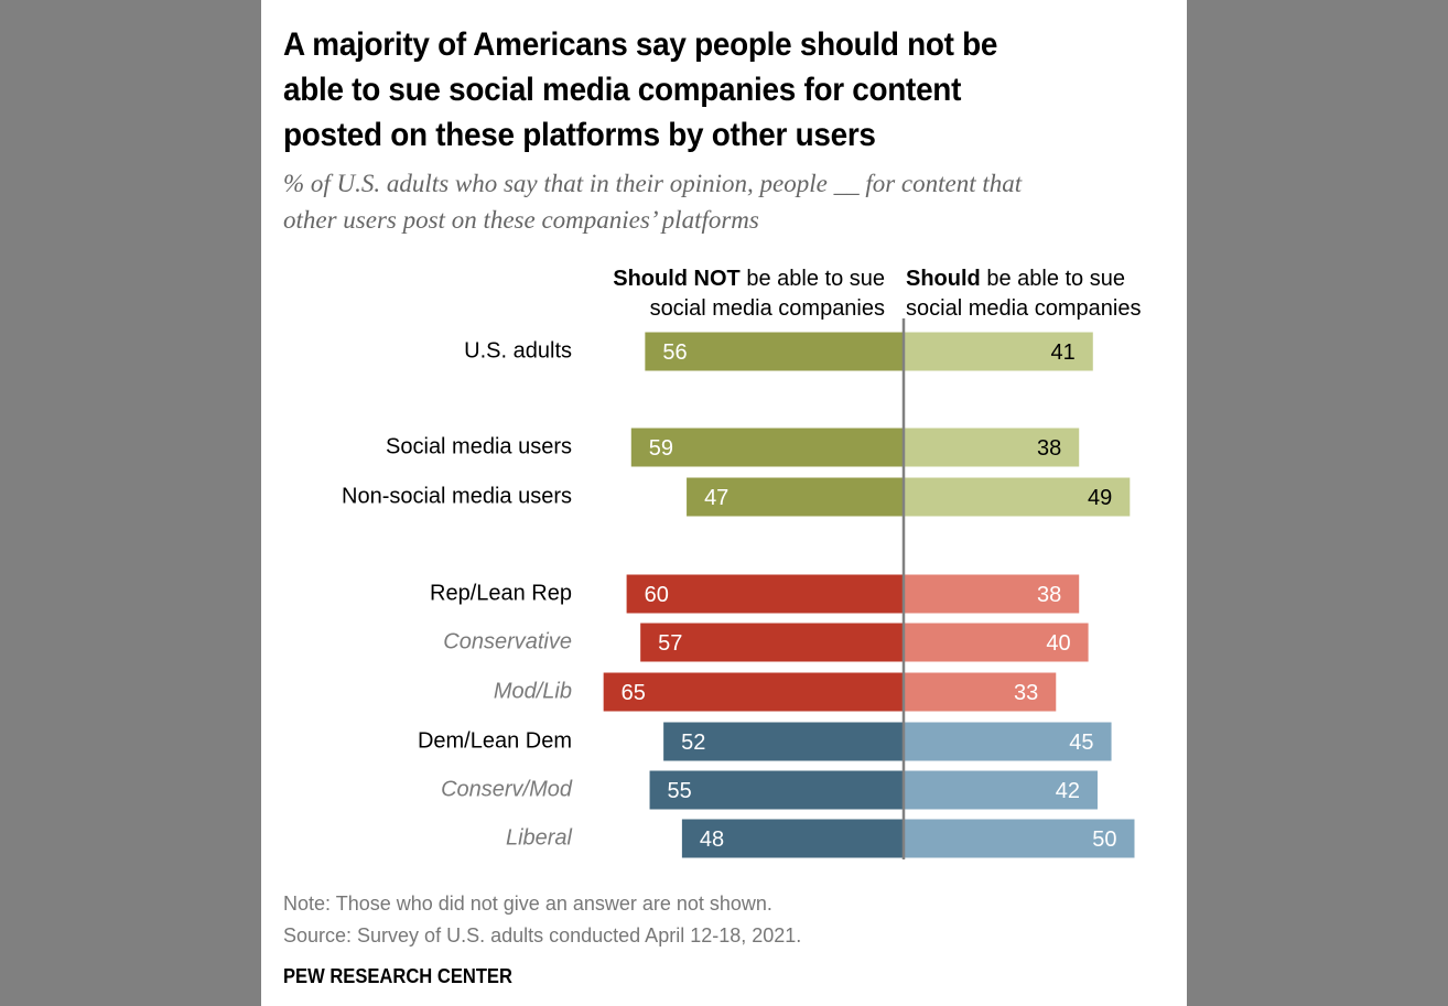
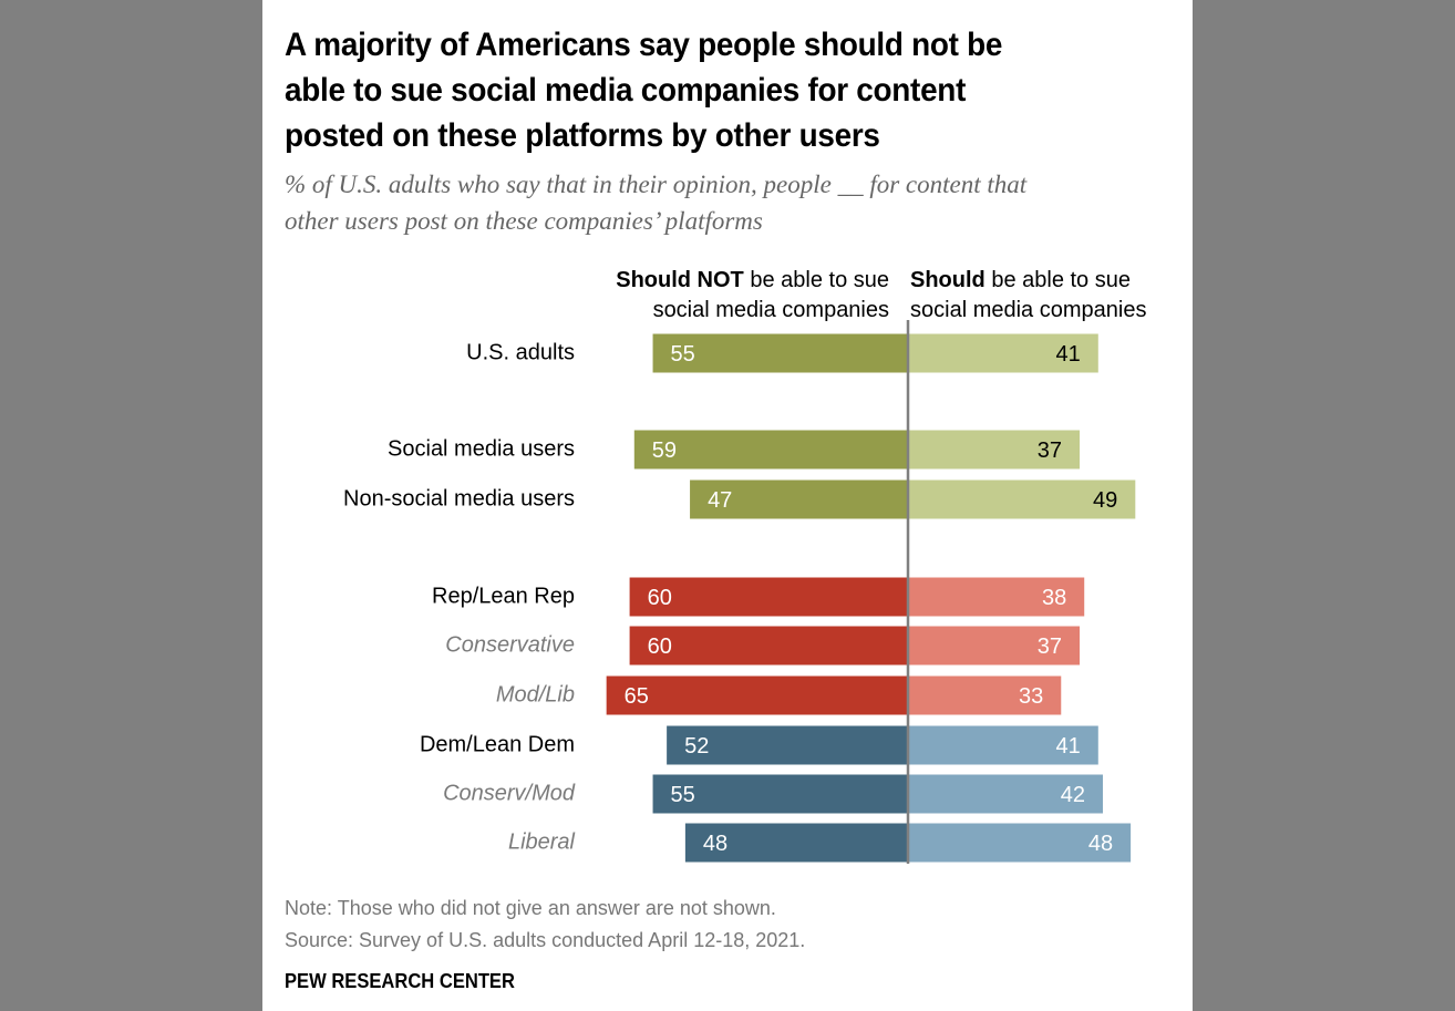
Should NOT be able to sue social media companies/U.S. adults: 56 -> 55
Should be able to sue social media companies/Social media users: 38 -> 37
Should NOT be able to sue social media companies/Conservative: 57 -> 60
Should be able to sue social media companies/Conservative: 40 -> 37
Should be able to sue social media companies/Dem/Lean Dem: 45 -> 41
Should be able to sue social media companies/Liberal: 50 -> 48
